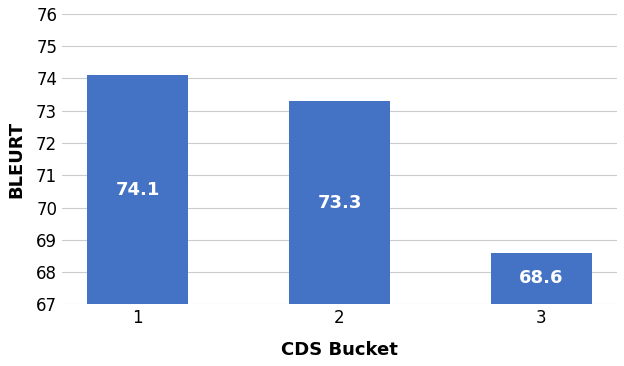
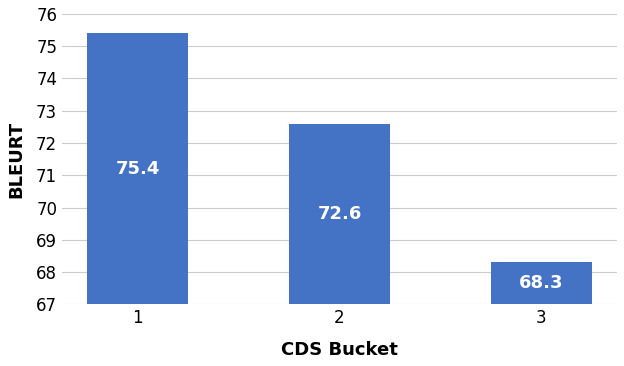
1: 74.1 -> 75.4
2: 73.3 -> 72.6
3: 68.6 -> 68.3
